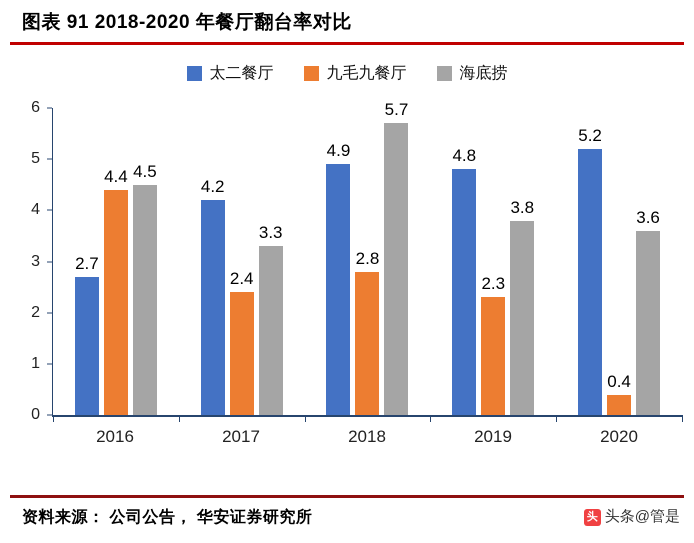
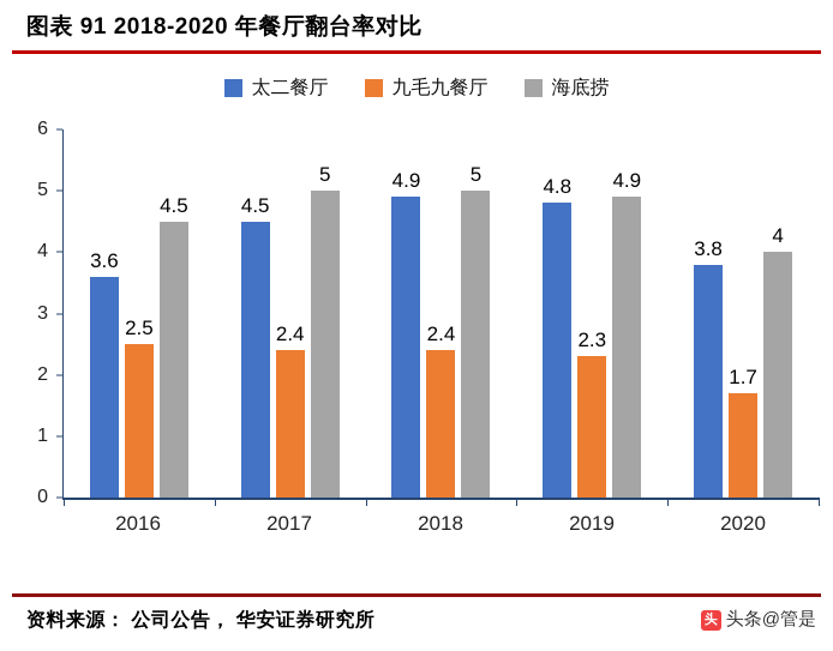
太二餐厅/2016: 2.7 -> 3.6
九毛九餐厅/2016: 4.4 -> 2.5
太二餐厅/2017: 4.2 -> 4.5
海底捞/2017: 3.3 -> 5
九毛九餐厅/2018: 2.8 -> 2.4
海底捞/2018: 5.7 -> 5
海底捞/2019: 3.8 -> 4.9
太二餐厅/2020: 5.2 -> 3.8
九毛九餐厅/2020: 0.4 -> 1.7
海底捞/2020: 3.6 -> 4
